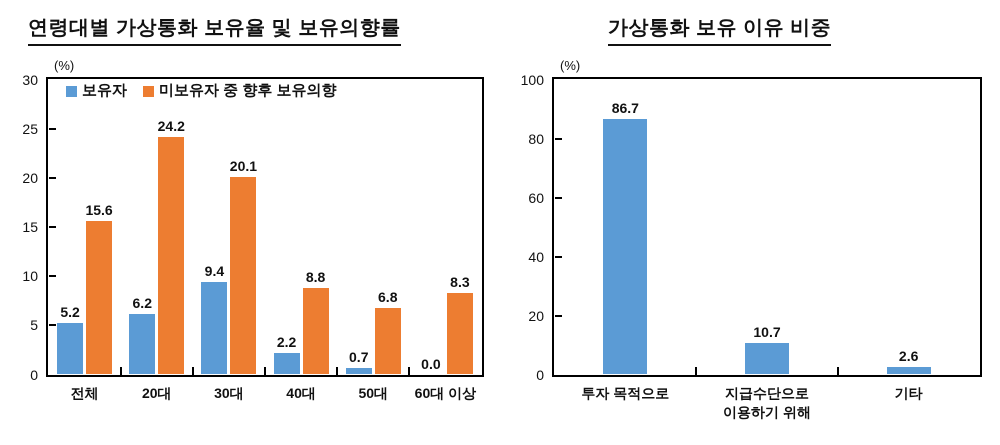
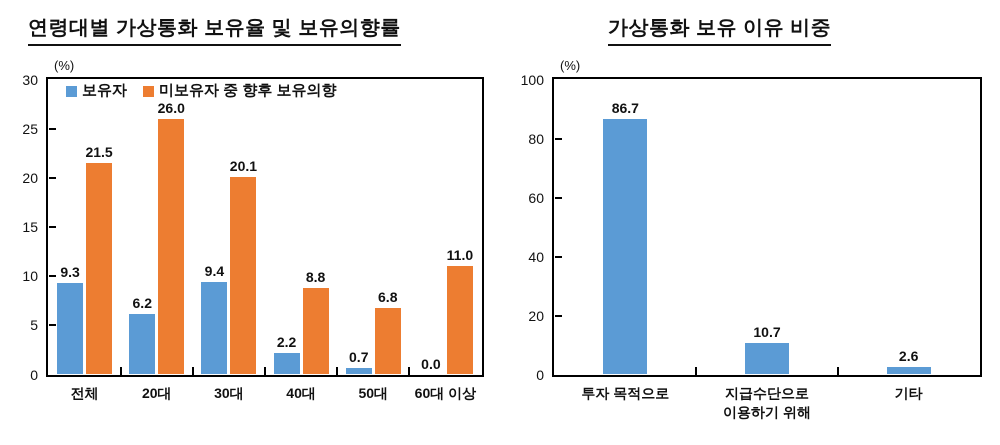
연령대별 가상통화 보유율 및 보유의향률/보유자/전체: 5.2 -> 9.3
연령대별 가상통화 보유율 및 보유의향률/미보유자 중 향후 보유의향/전체: 15.6 -> 21.5
연령대별 가상통화 보유율 및 보유의향률/미보유자 중 향후 보유의향/20대: 24.2 -> 26.0
연령대별 가상통화 보유율 및 보유의향률/미보유자 중 향후 보유의향/60대 이상: 8.3 -> 11.0
